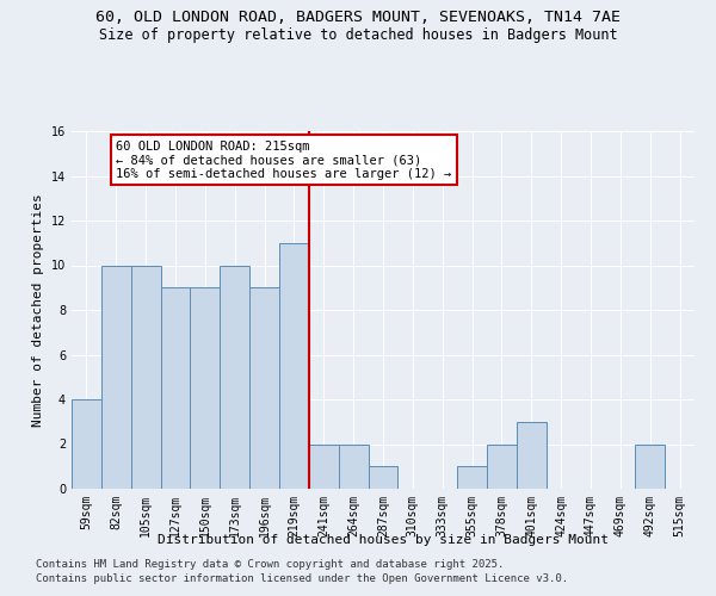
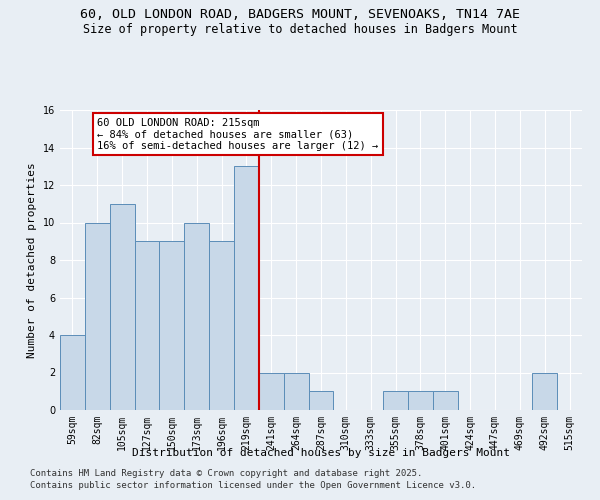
105sqm: 10 -> 11
219sqm: 11 -> 13
378sqm: 2 -> 1
401sqm: 3 -> 1
